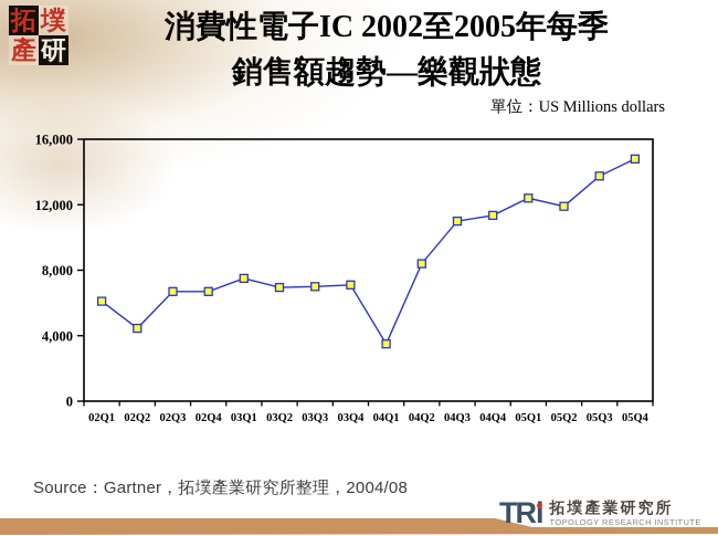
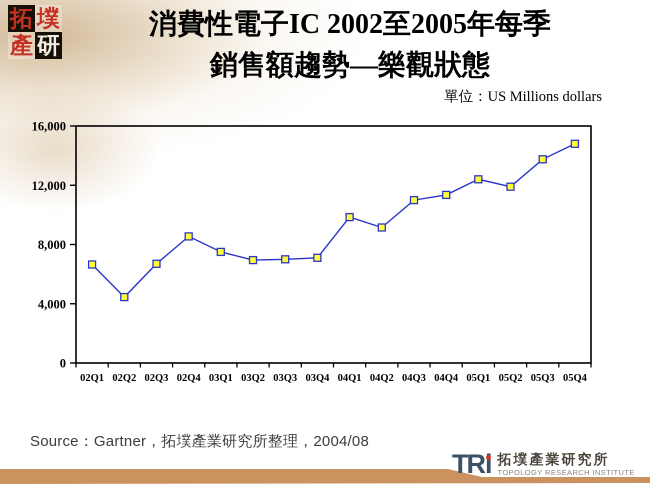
02Q1: 6100 -> 6600
02Q4: 6700 -> 8600
04Q1: 3500 -> 9800
04Q2: 8400 -> 9200
